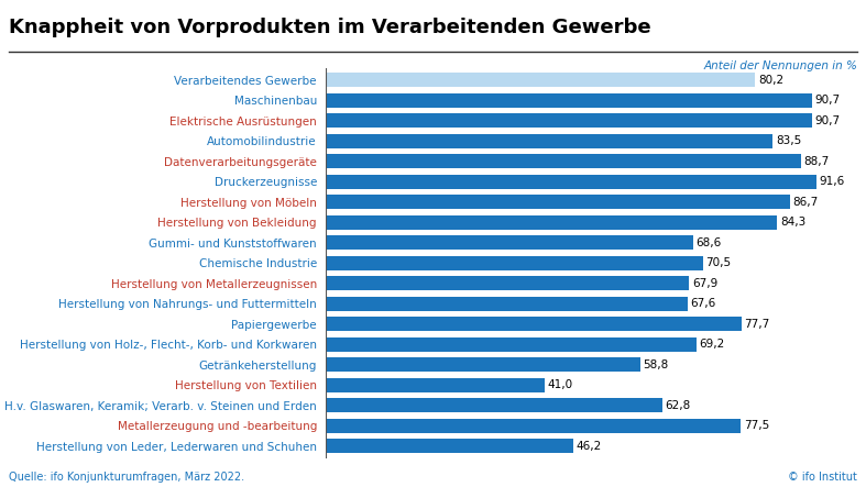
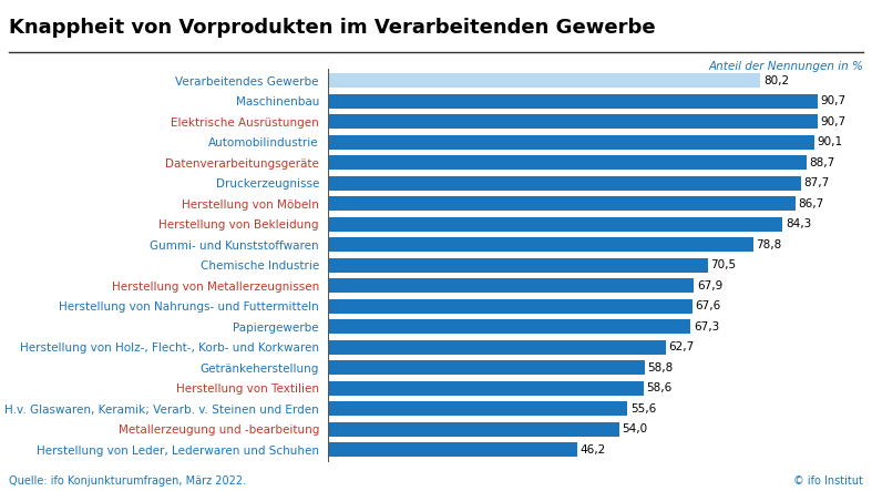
Automobilindustrie: 83,5 -> 90,1
Druckerzeugnisse: 91,6 -> 87,7
Gummi- und Kunststoffwaren: 68,6 -> 78,8
Papiergewerbe: 77,7 -> 67,3
Herstellung von Holz-, Flecht-, Korb- und Korkwaren: 69,2 -> 62,7
Herstellung von Textilien: 41,0 -> 58,6
H.v. Glaswaren, Keramik; Verarb. v. Steinen und Erden: 62,8 -> 55,6
Metallerzeugung und -bearbeitung: 77,5 -> 54,0
